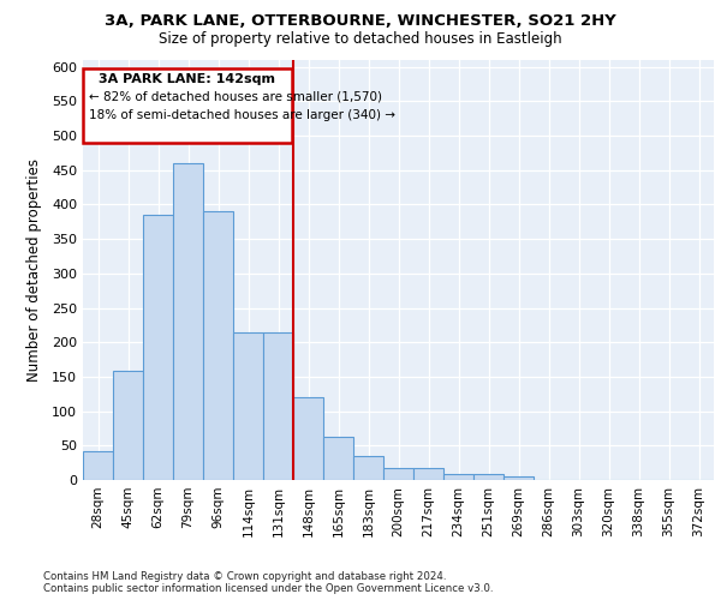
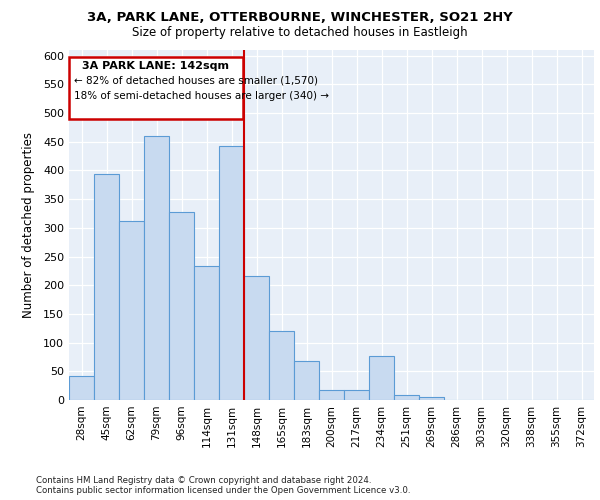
45sqm: 158 -> 394
62sqm: 385 -> 312
96sqm: 390 -> 328
114sqm: 215 -> 234
131sqm: 215 -> 442
148sqm: 120 -> 216
165sqm: 63 -> 120
183sqm: 35 -> 68
234sqm: 8 -> 76
